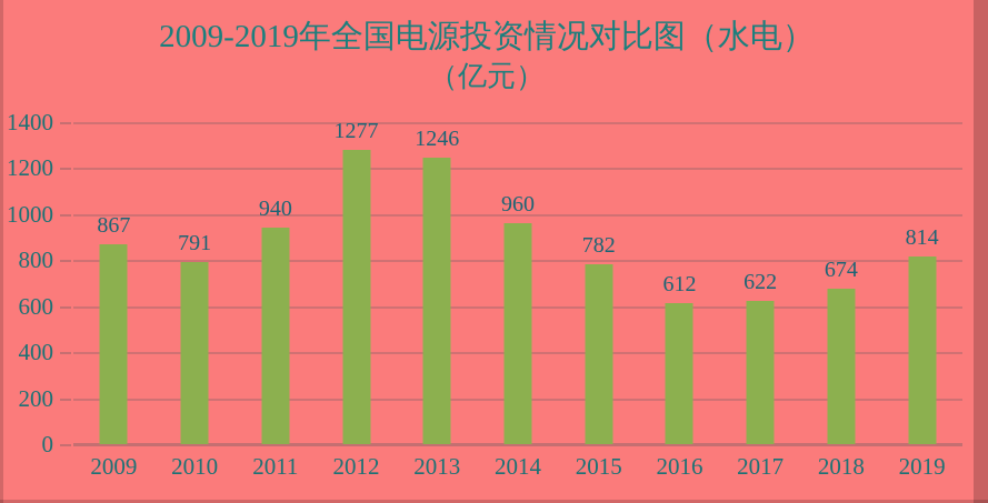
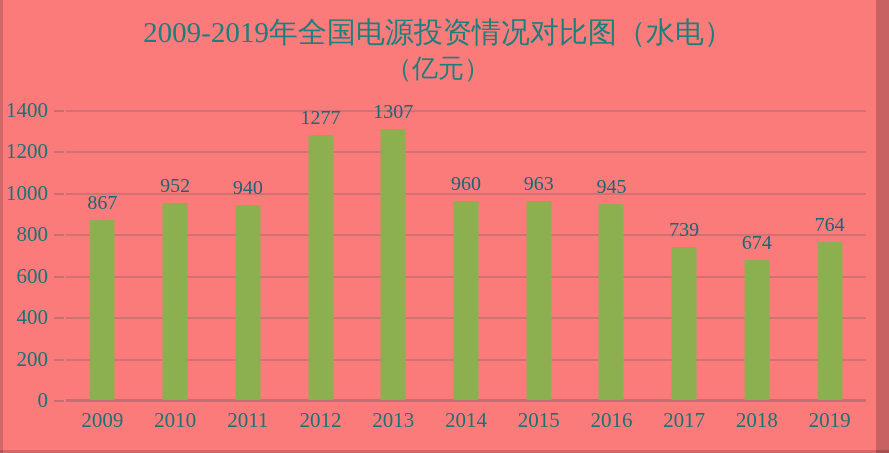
2010: 791 -> 952
2013: 1246 -> 1307
2015: 782 -> 963
2016: 612 -> 945
2017: 622 -> 739
2019: 814 -> 764
